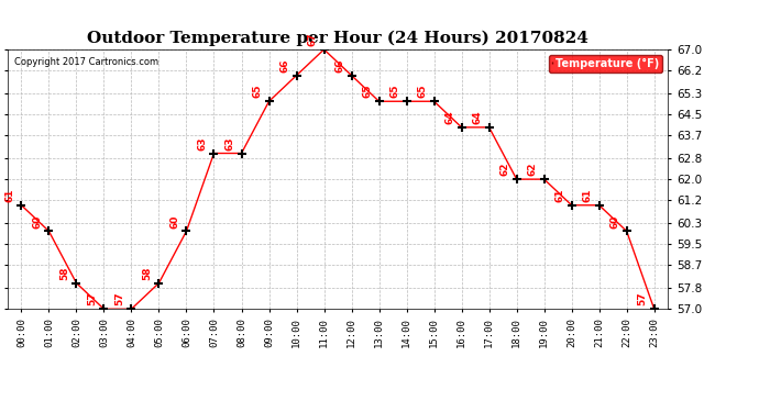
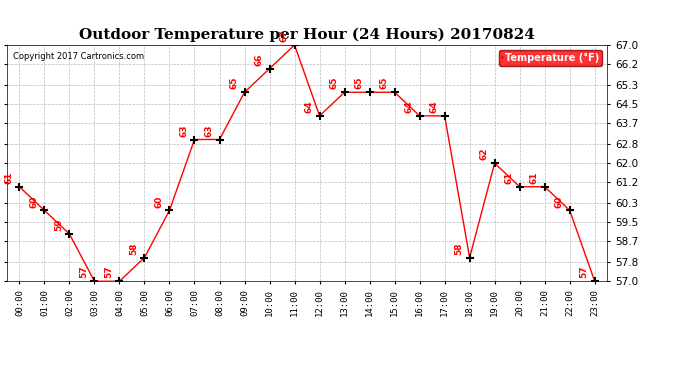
02:00: 58 -> 59
12:00: 66 -> 64
18:00: 62 -> 58
